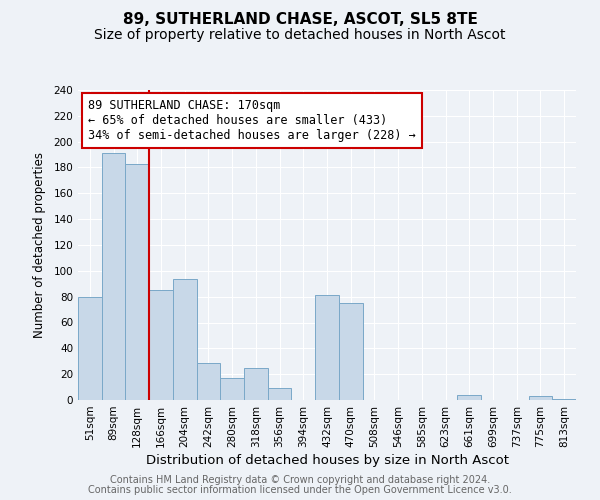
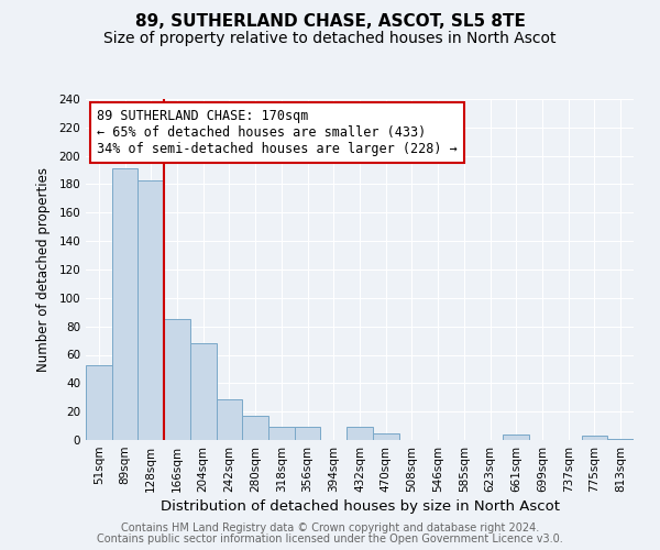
51sqm: 80 -> 53
204sqm: 94 -> 68
318sqm: 25 -> 9
432sqm: 81 -> 9
470sqm: 75 -> 5
